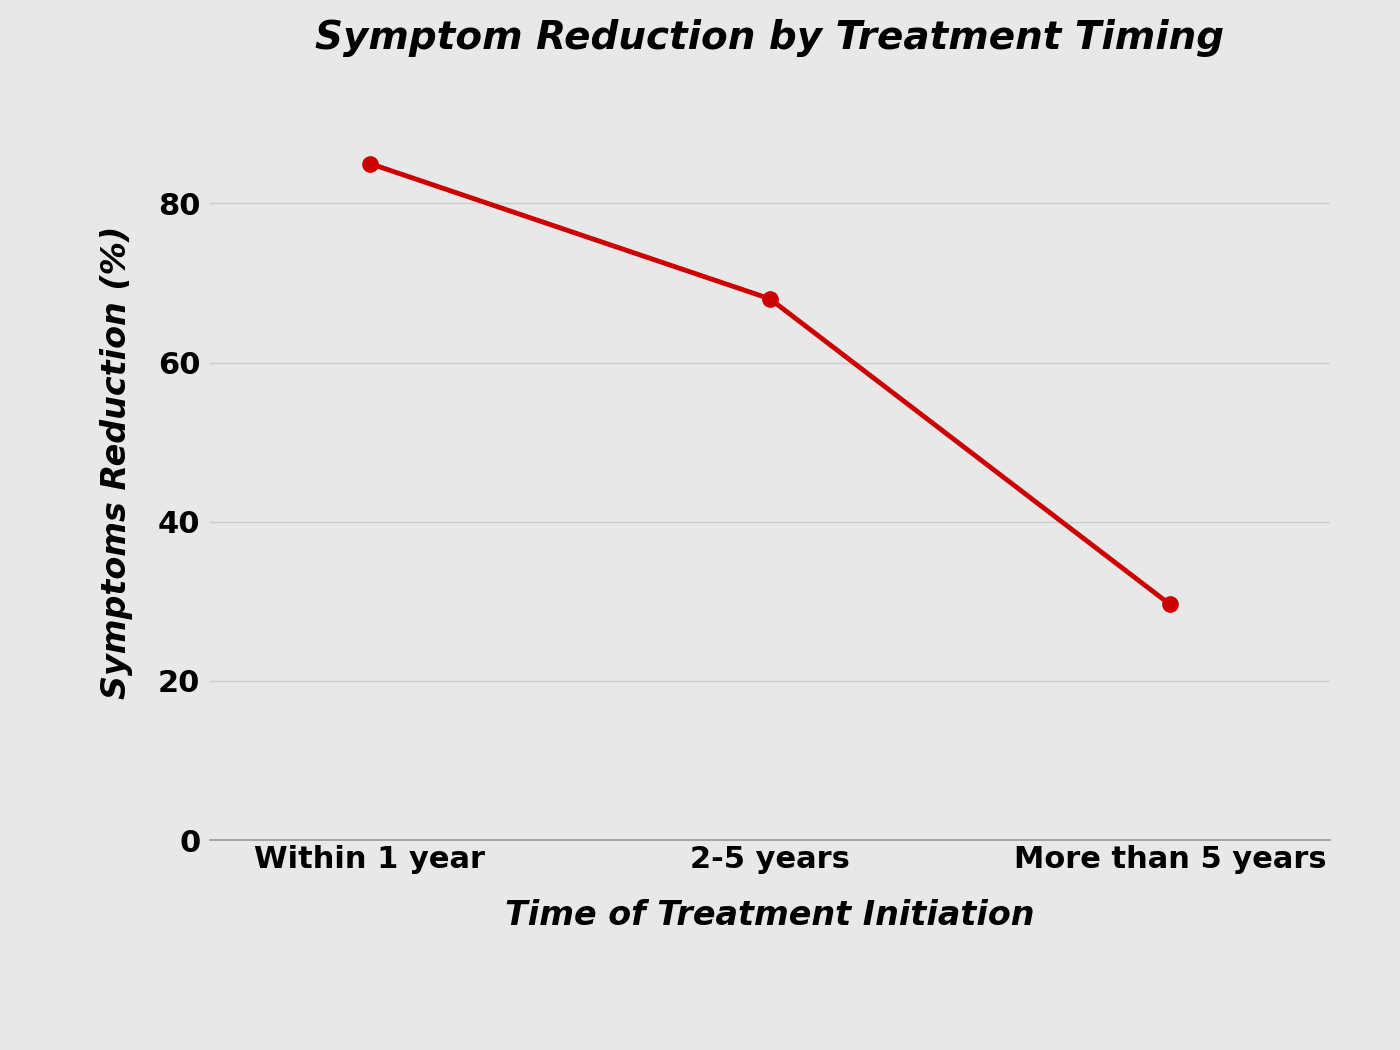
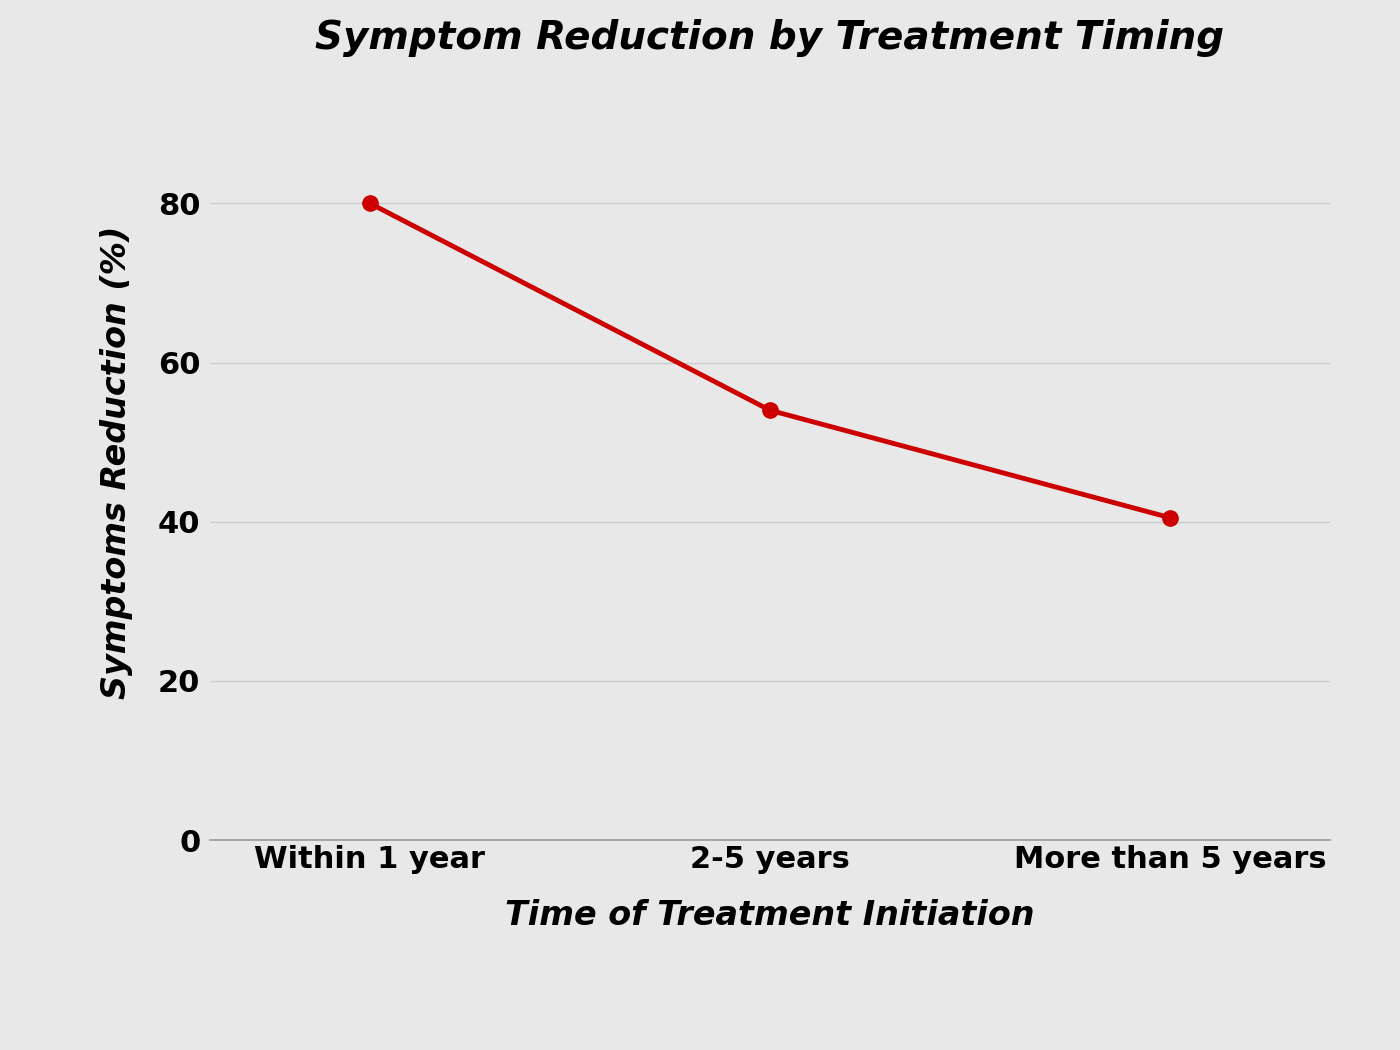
Within 1 year: 85.0 -> 80.0
2-5 years: 68.0 -> 54.0
More than 5 years: 29.6 -> 40.5
